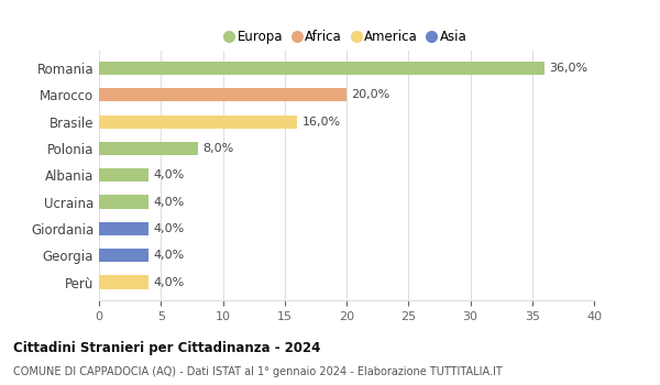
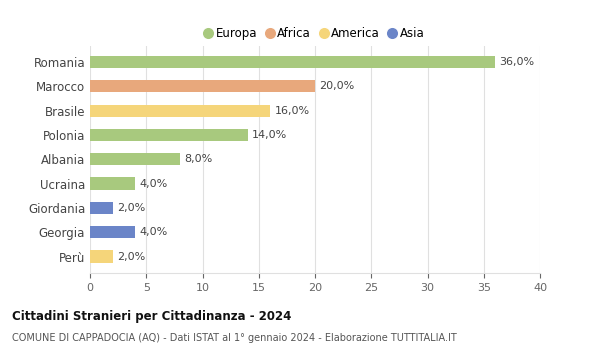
Polonia: 8,0% -> 14,0%
Albania: 4,0% -> 8,0%
Giordania: 4,0% -> 2,0%
Perù: 4,0% -> 2,0%
